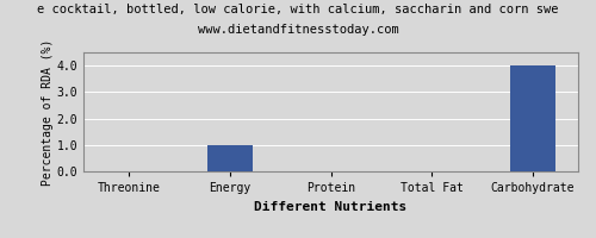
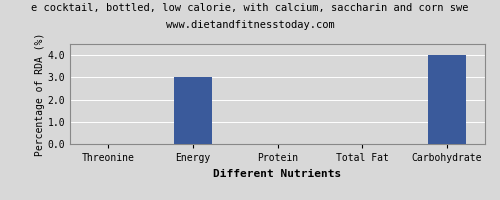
Energy: 1 -> 3
